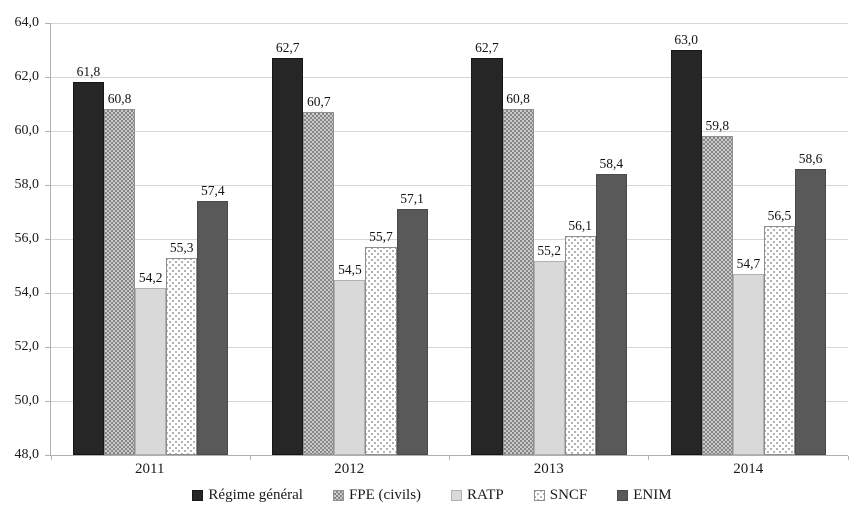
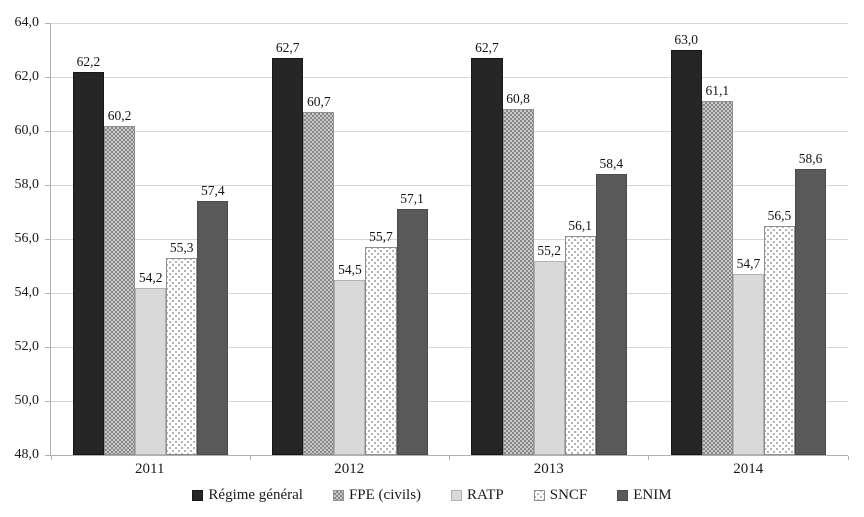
Régime général/2011: 61,8 -> 62,2
FPE (civils)/2011: 60,8 -> 60,2
FPE (civils)/2014: 59,8 -> 61,1
